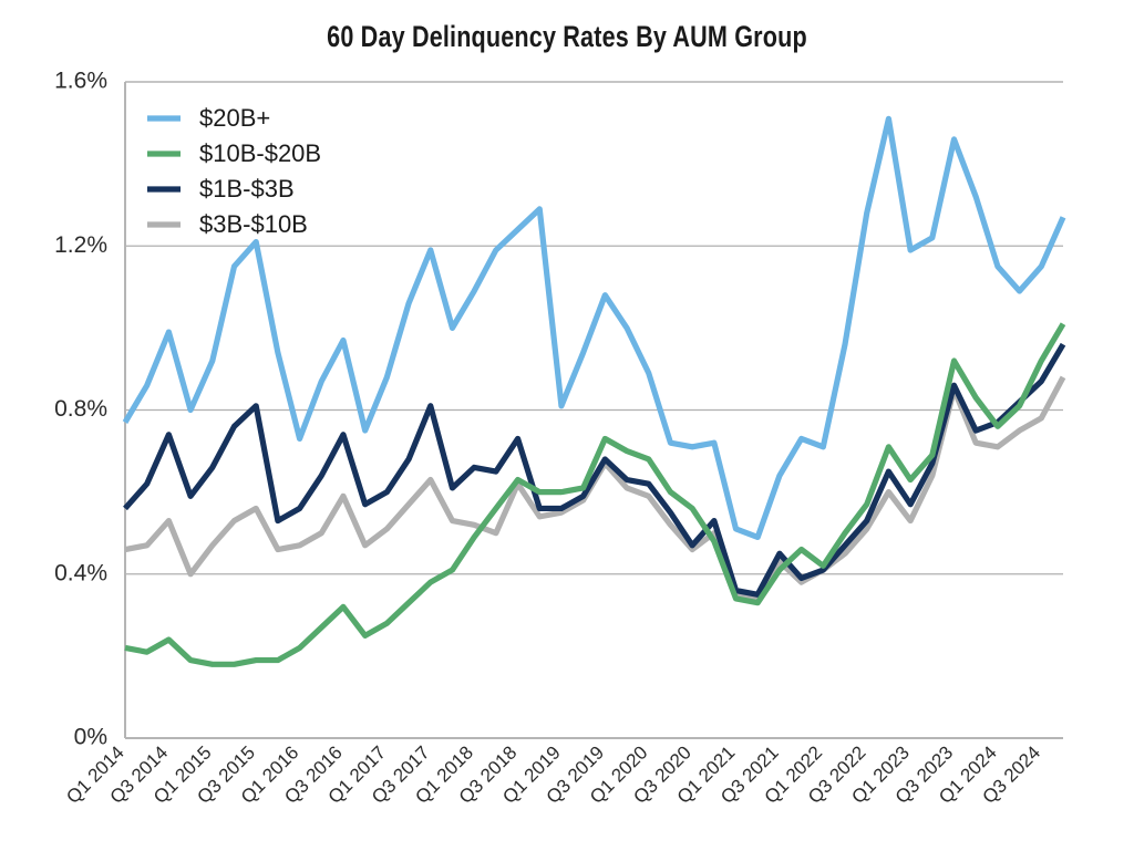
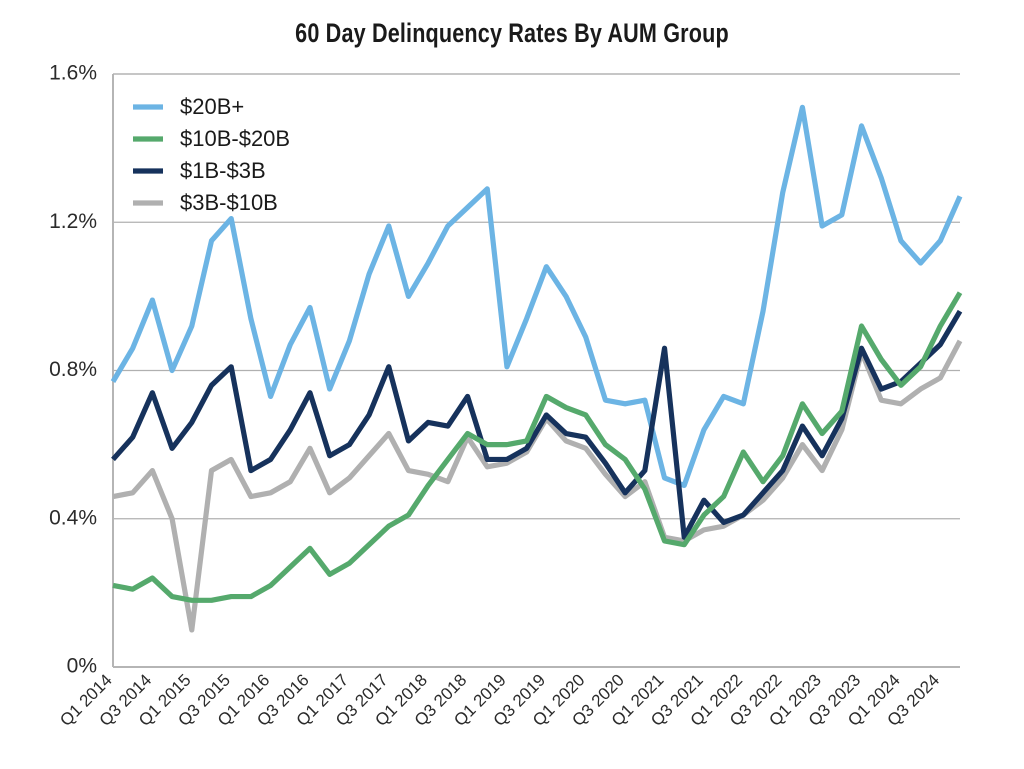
$3B-$10B/Q1 2015: 0.47% -> 0.10%
$1B-$3B/Q1 2021: 0.36% -> 0.86%
$3B-$10B/Q3 2021: 0.43% -> 0.37%
$10B-$20B/Q1 2022: 0.42% -> 0.58%
